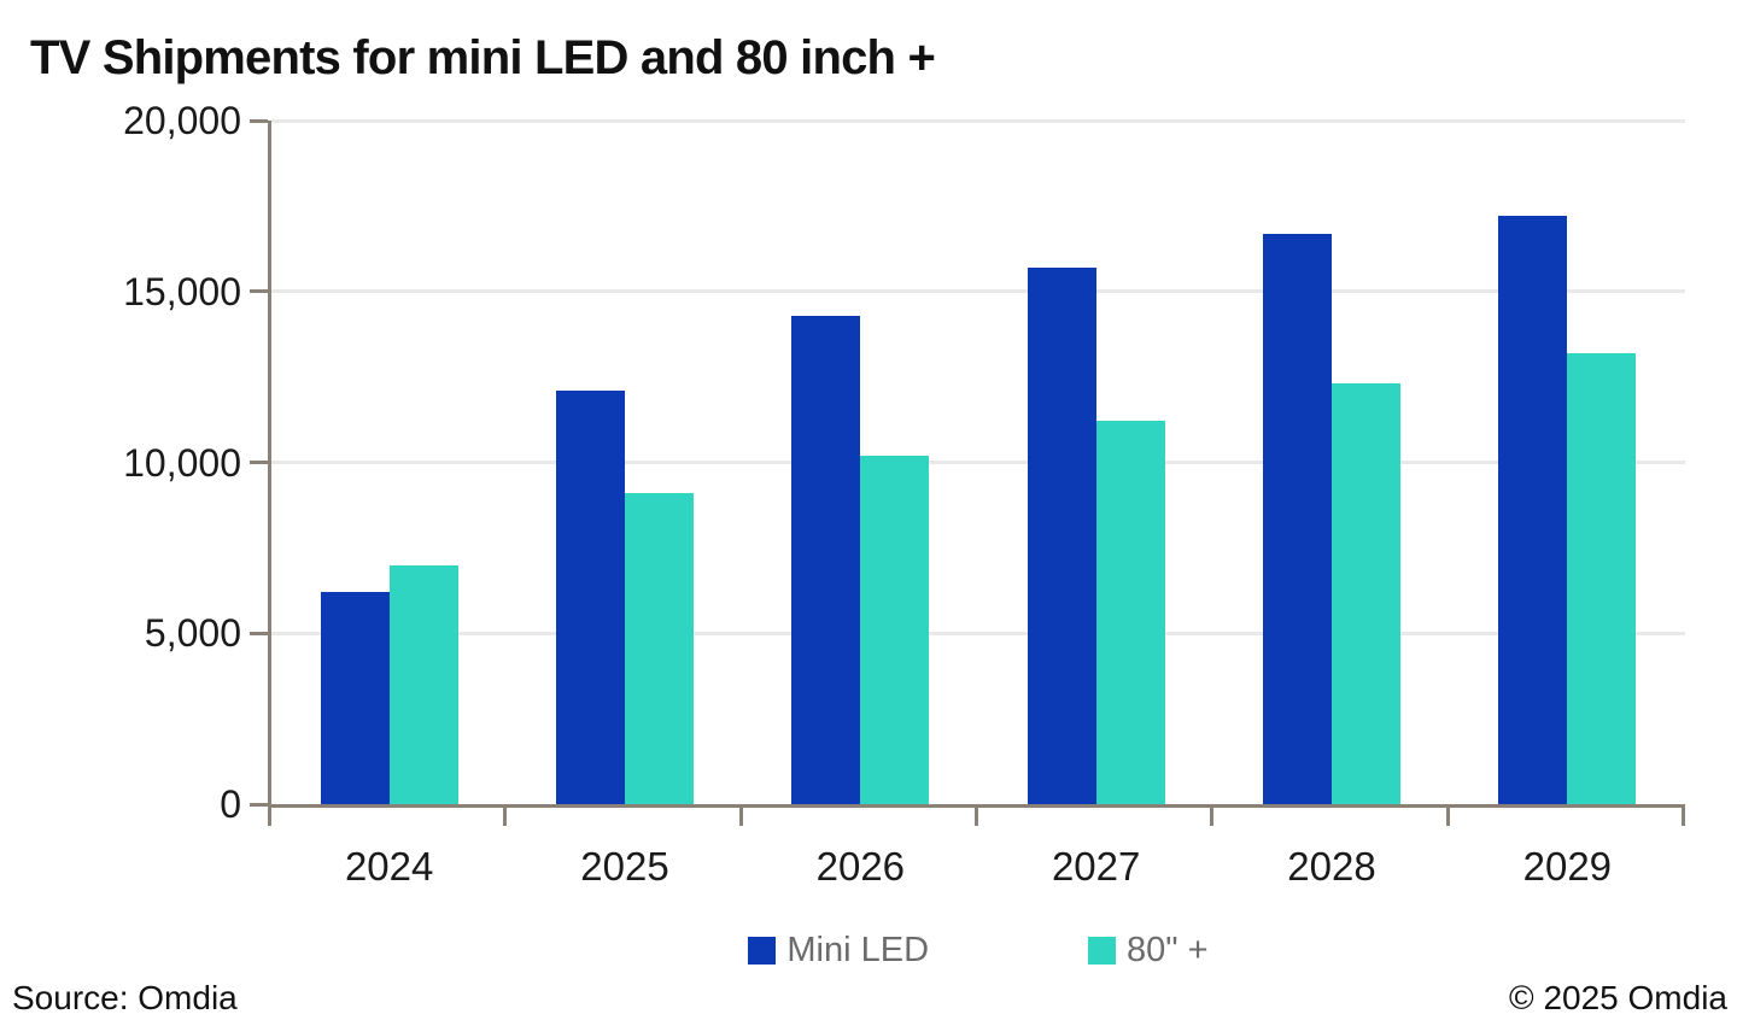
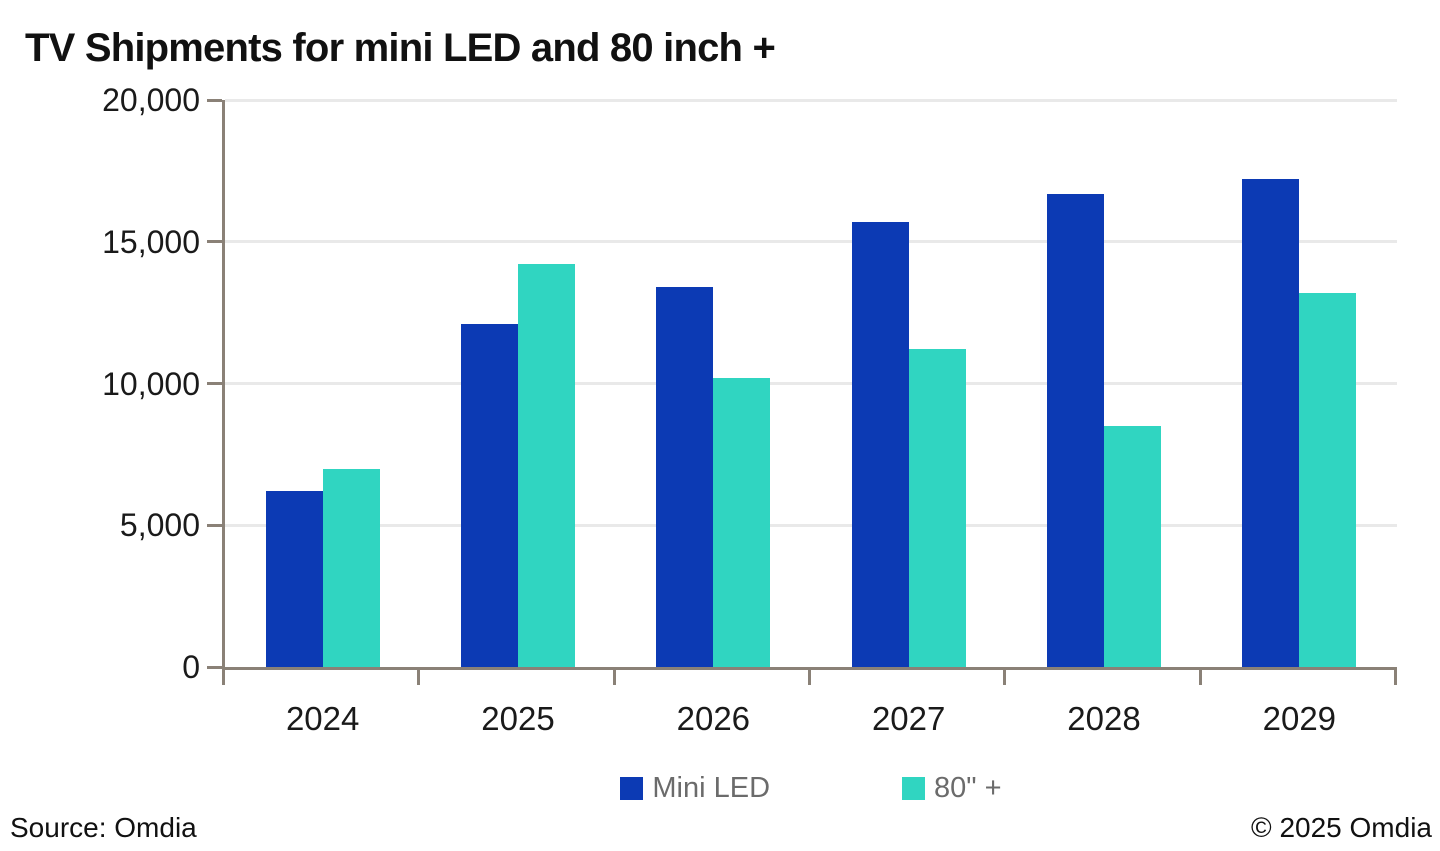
80" +/2025: 9100 -> 14200
Mini LED/2026: 14300 -> 13400
80" +/2028: 12300 -> 8500
